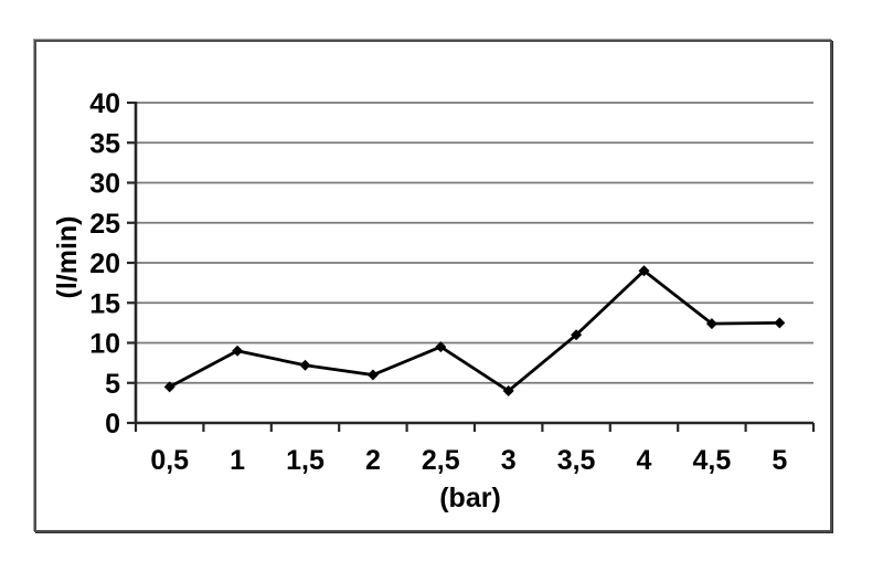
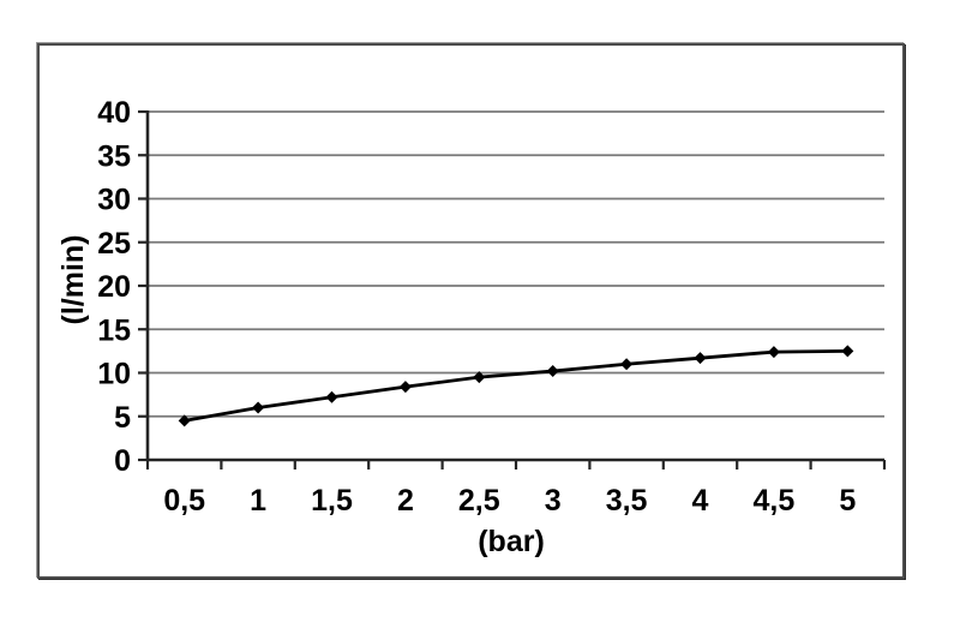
1: 9 -> 6
2: 6 -> 8
3: 4 -> 10
4: 19 -> 12
